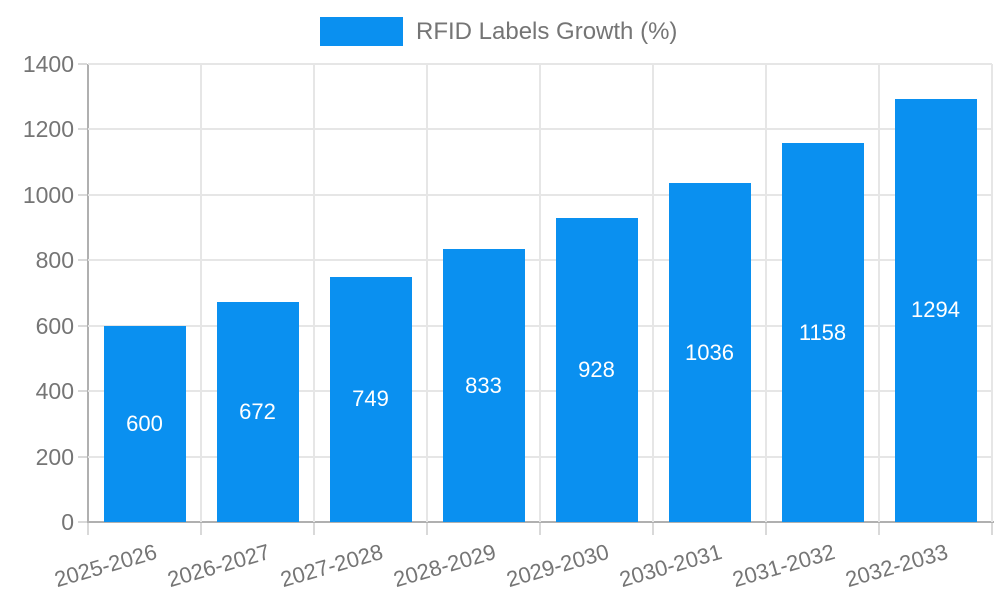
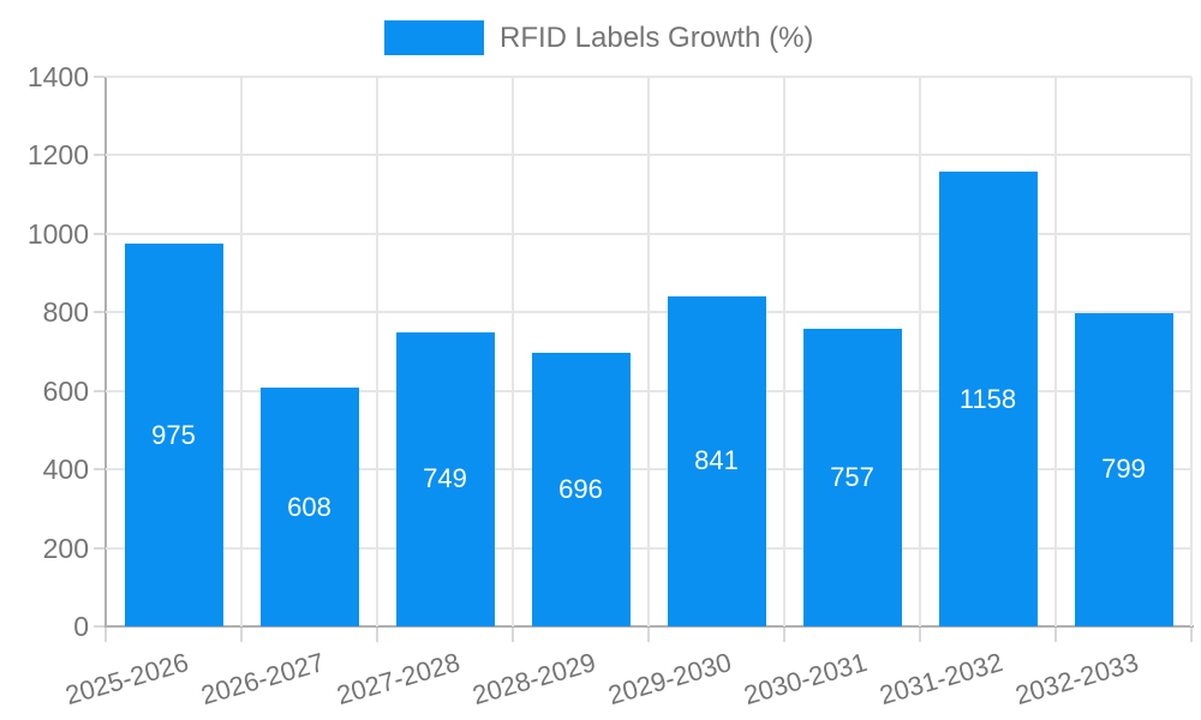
2025-2026: 600 -> 975
2026-2027: 672 -> 608
2028-2029: 833 -> 696
2029-2030: 928 -> 841
2030-2031: 1036 -> 757
2032-2033: 1294 -> 799
